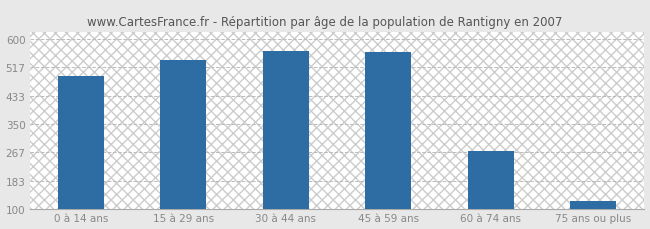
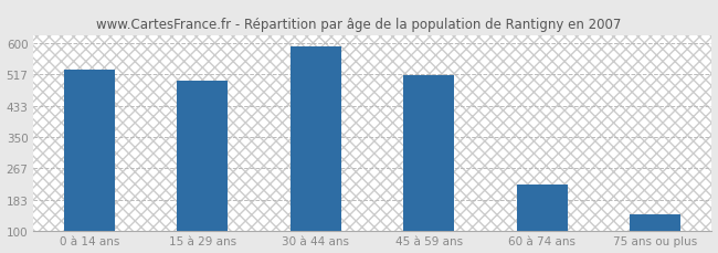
0 à 14 ans: 490 -> 530
15 à 29 ans: 537 -> 500
30 à 44 ans: 565 -> 590
45 à 59 ans: 562 -> 515
60 à 74 ans: 271 -> 225
75 ans ou plus: 123 -> 145
